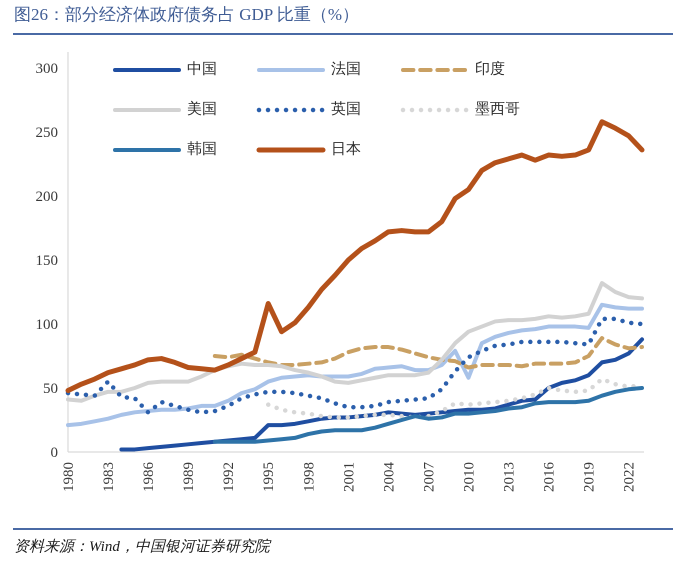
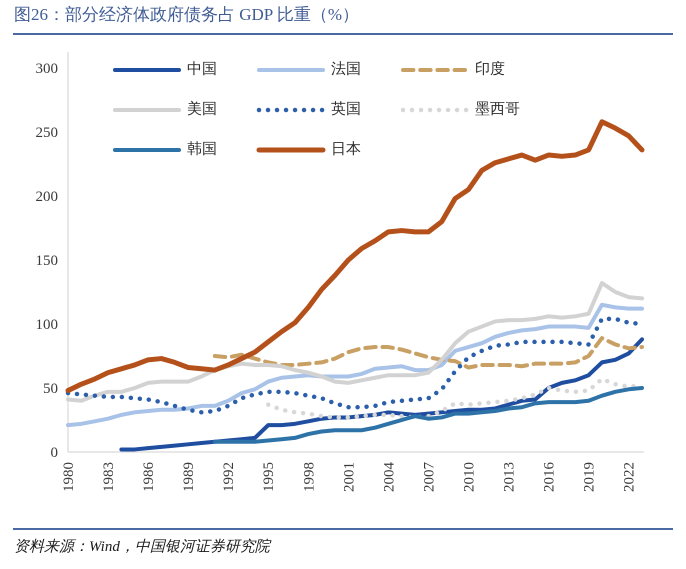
英国/1983: 55 -> 43
英国/1986: 31 -> 41
日本/1995: 116 -> 86
法国/2010: 58 -> 82
